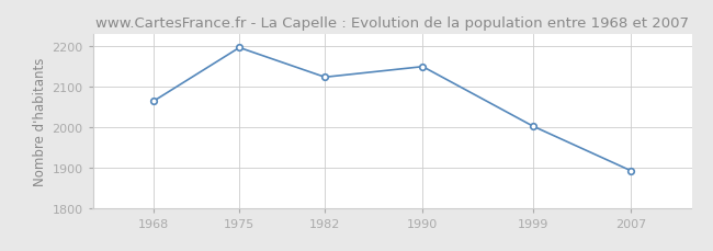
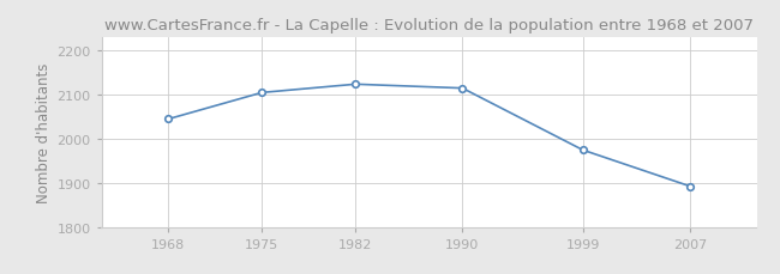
1968: 2065 -> 2045
1975: 2197 -> 2105
1990: 2150 -> 2115
1999: 2003 -> 1975
